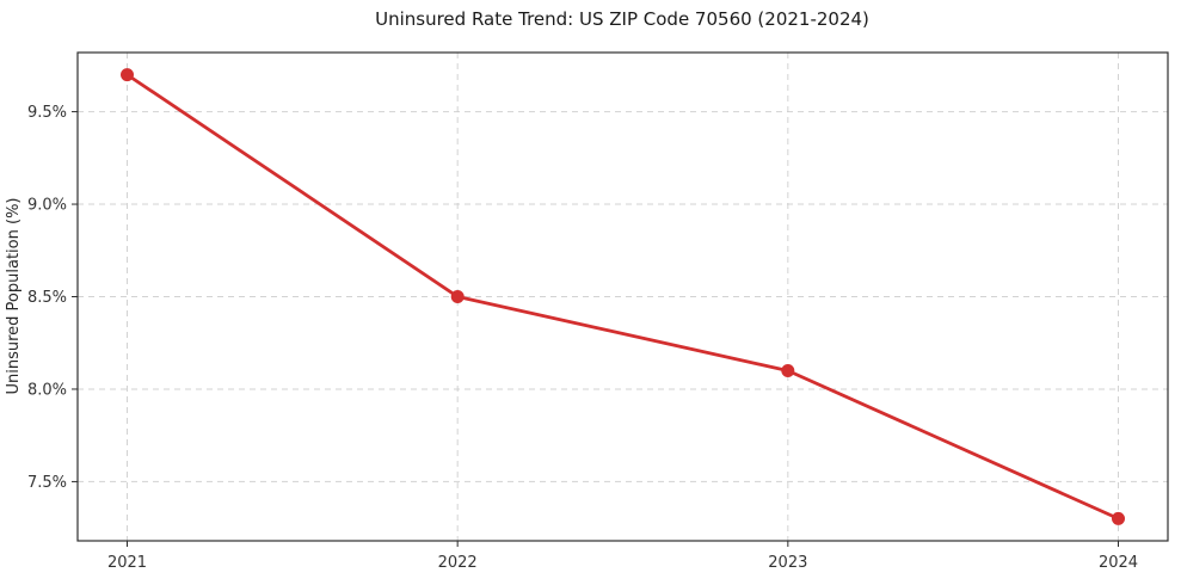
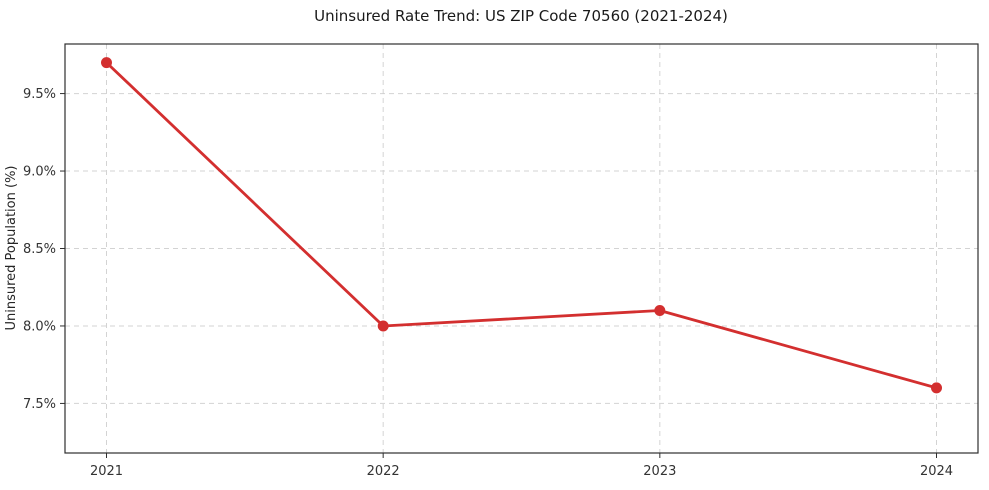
2022: 8.5% -> 8.0%
2024: 7.3% -> 7.6%
